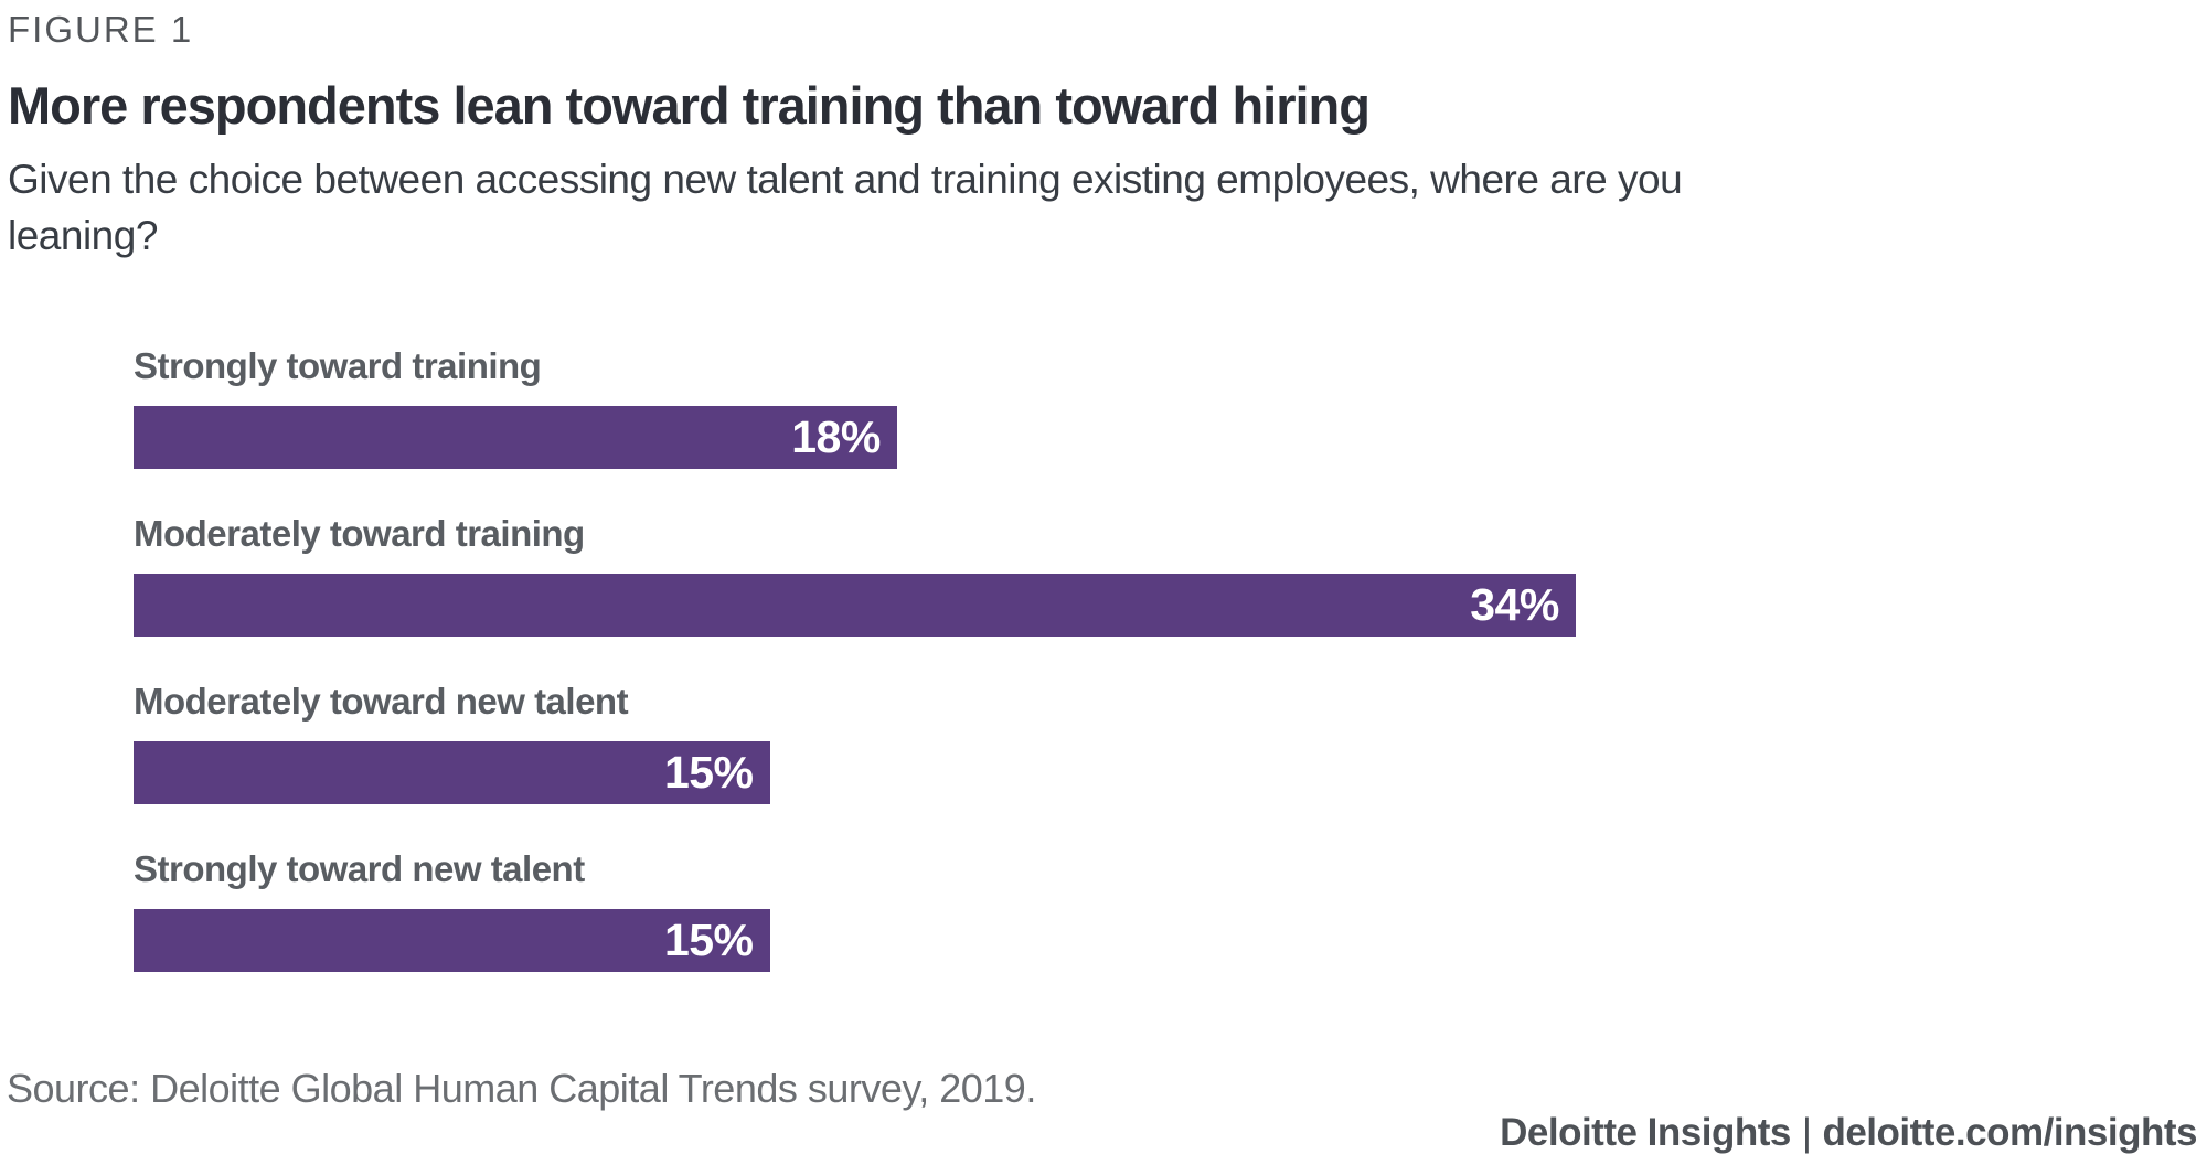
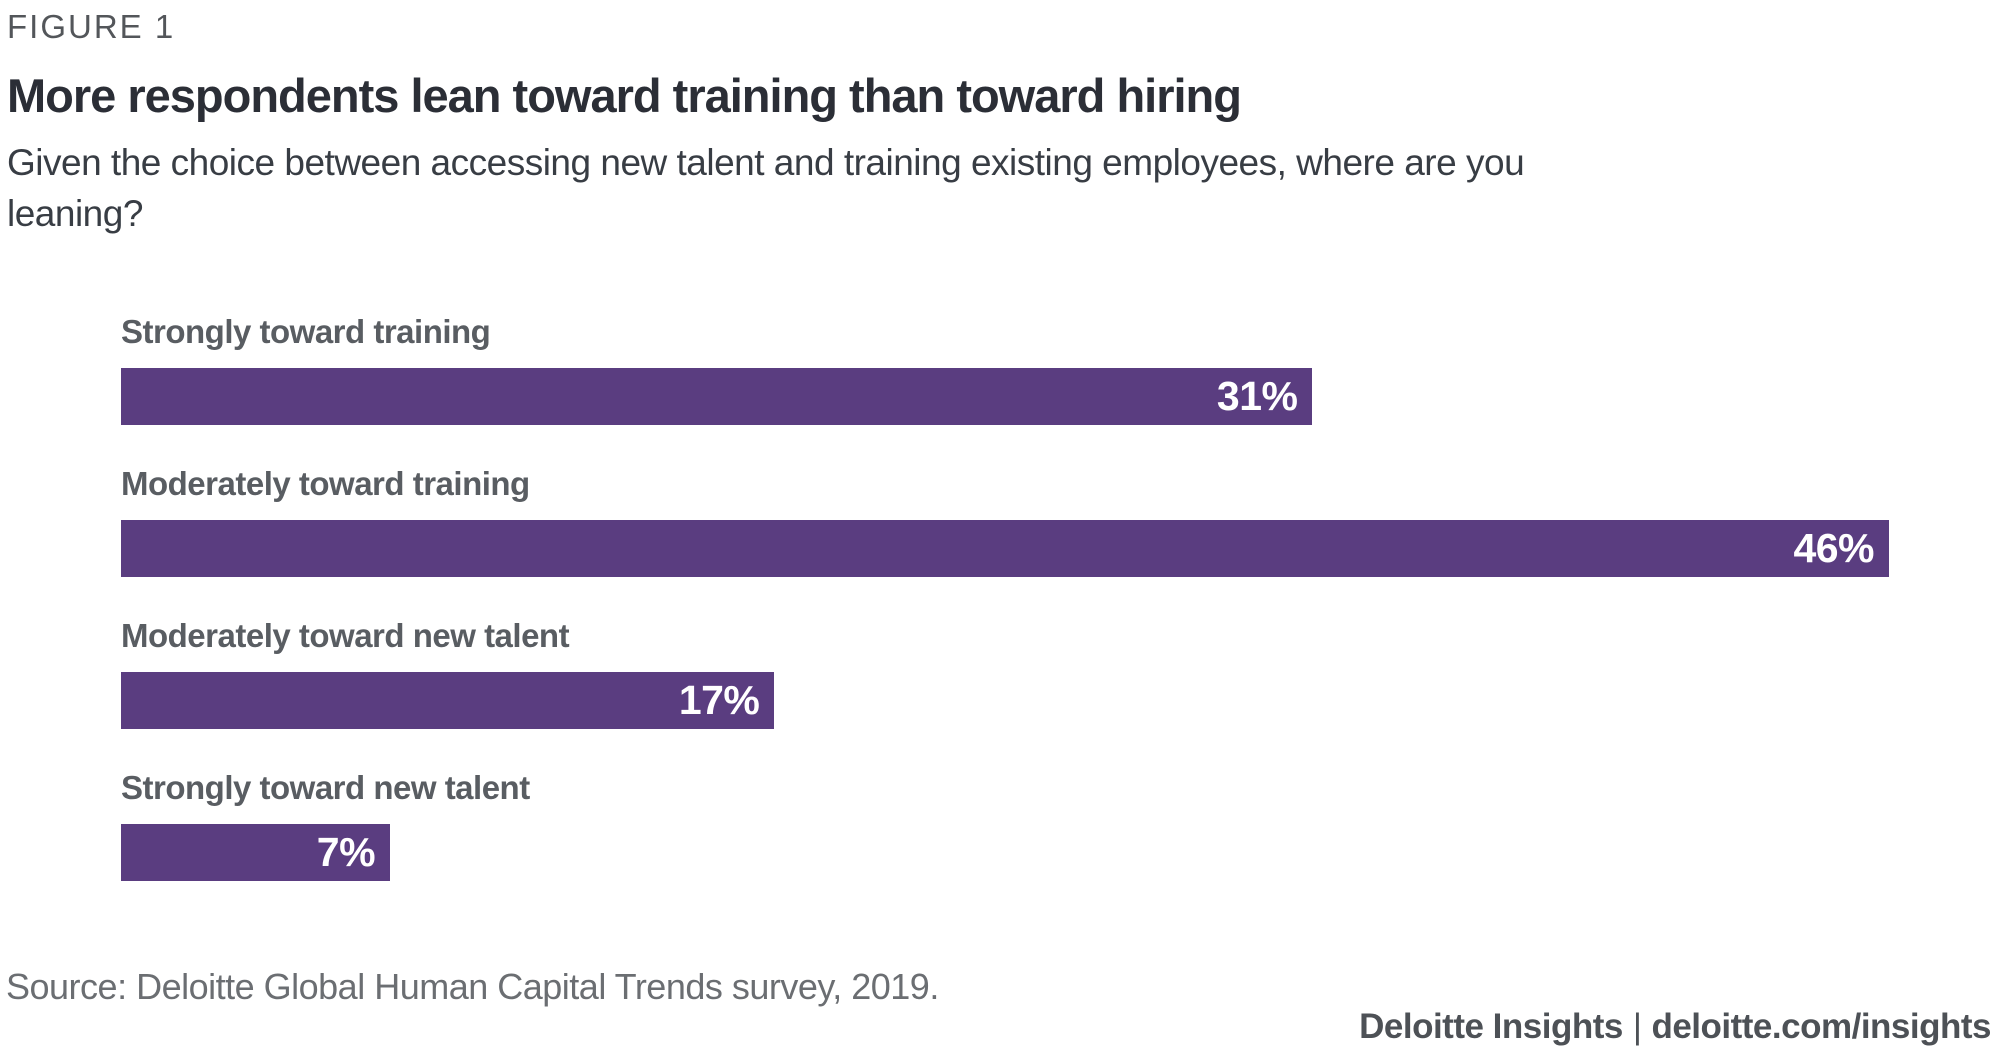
Strongly toward training: 18% -> 31%
Moderately toward training: 34% -> 46%
Moderately toward new talent: 15% -> 17%
Strongly toward new talent: 15% -> 7%
